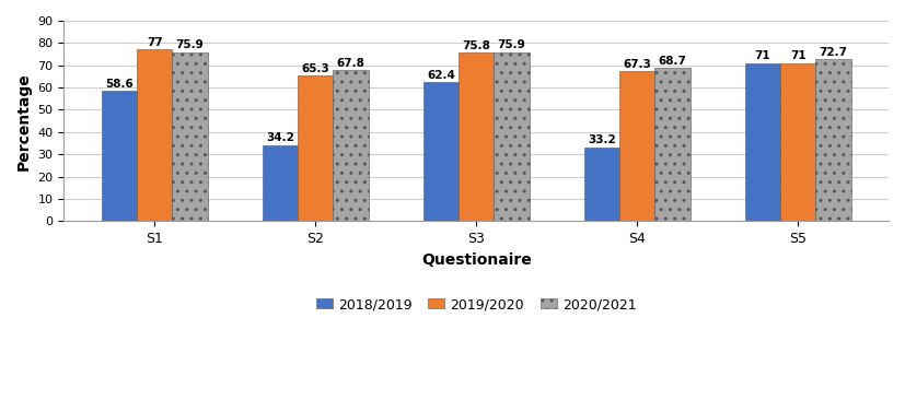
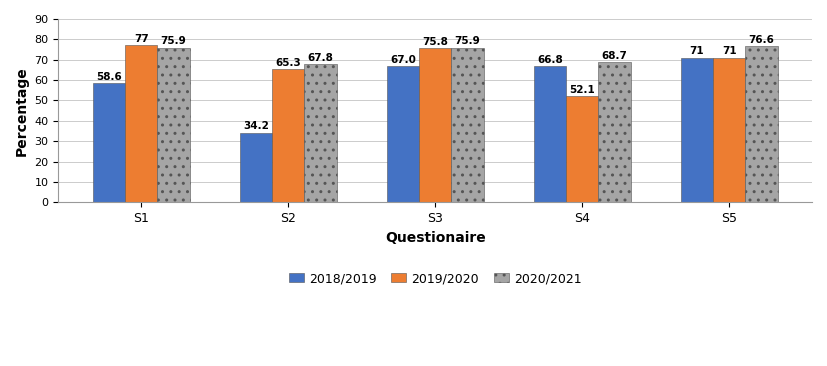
2018/2019/S3: 62.4 -> 67.0
2018/2019/S4: 33.2 -> 66.8
2019/2020/S4: 67.3 -> 52.1
2020/2021/S5: 72.7 -> 76.6
